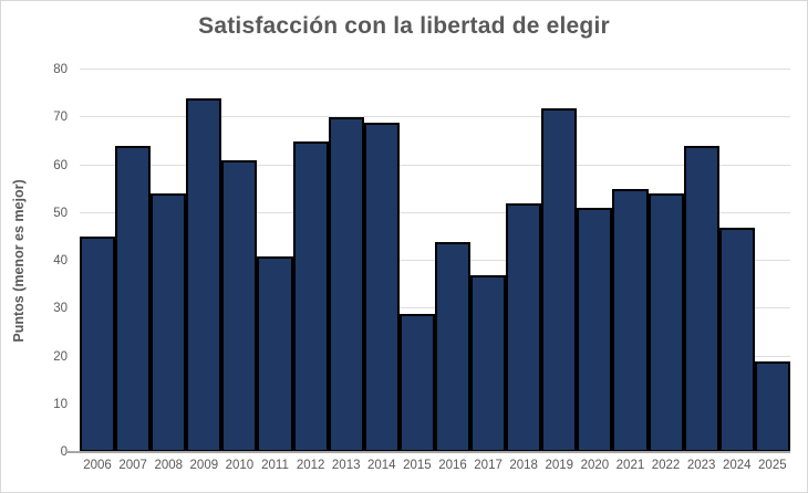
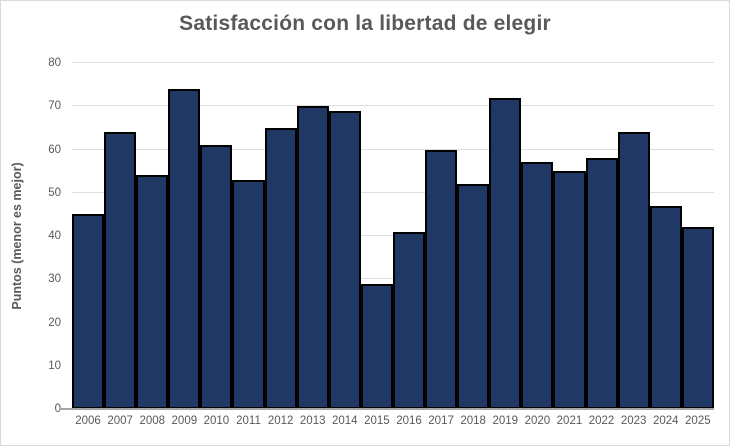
2011: 41 -> 53
2016: 44 -> 41
2017: 37 -> 60
2020: 51 -> 57
2022: 54 -> 58
2025: 19 -> 42
